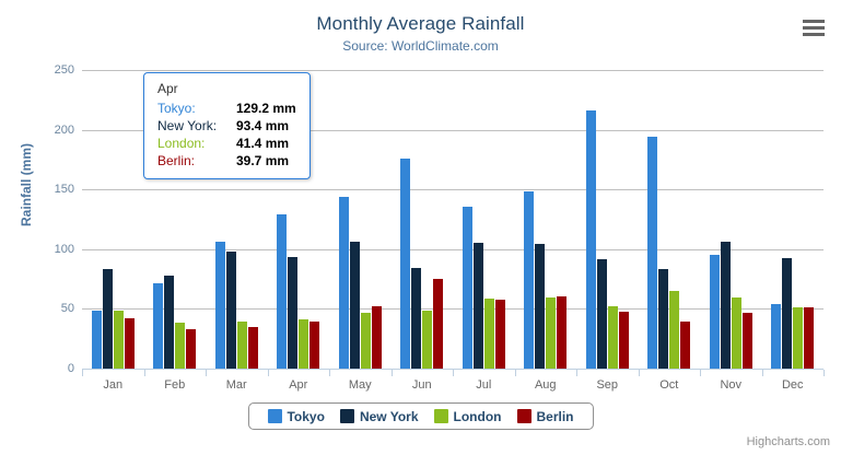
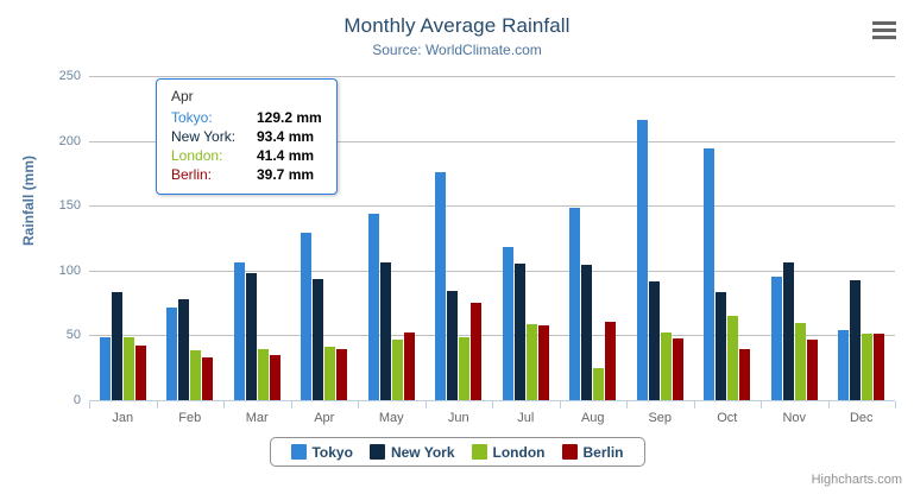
Tokyo/Jul: 136 -> 118
London/Aug: 60 -> 25
